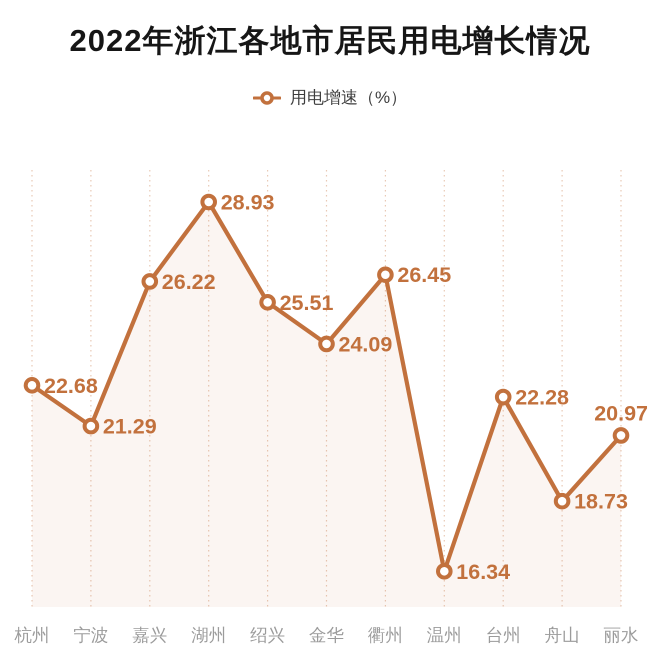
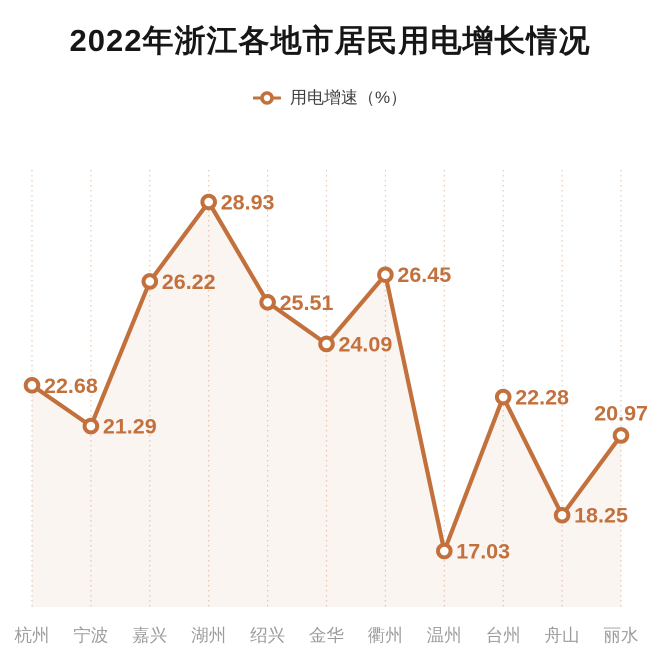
温州: 16.34 -> 17.03
舟山: 18.73 -> 18.25
